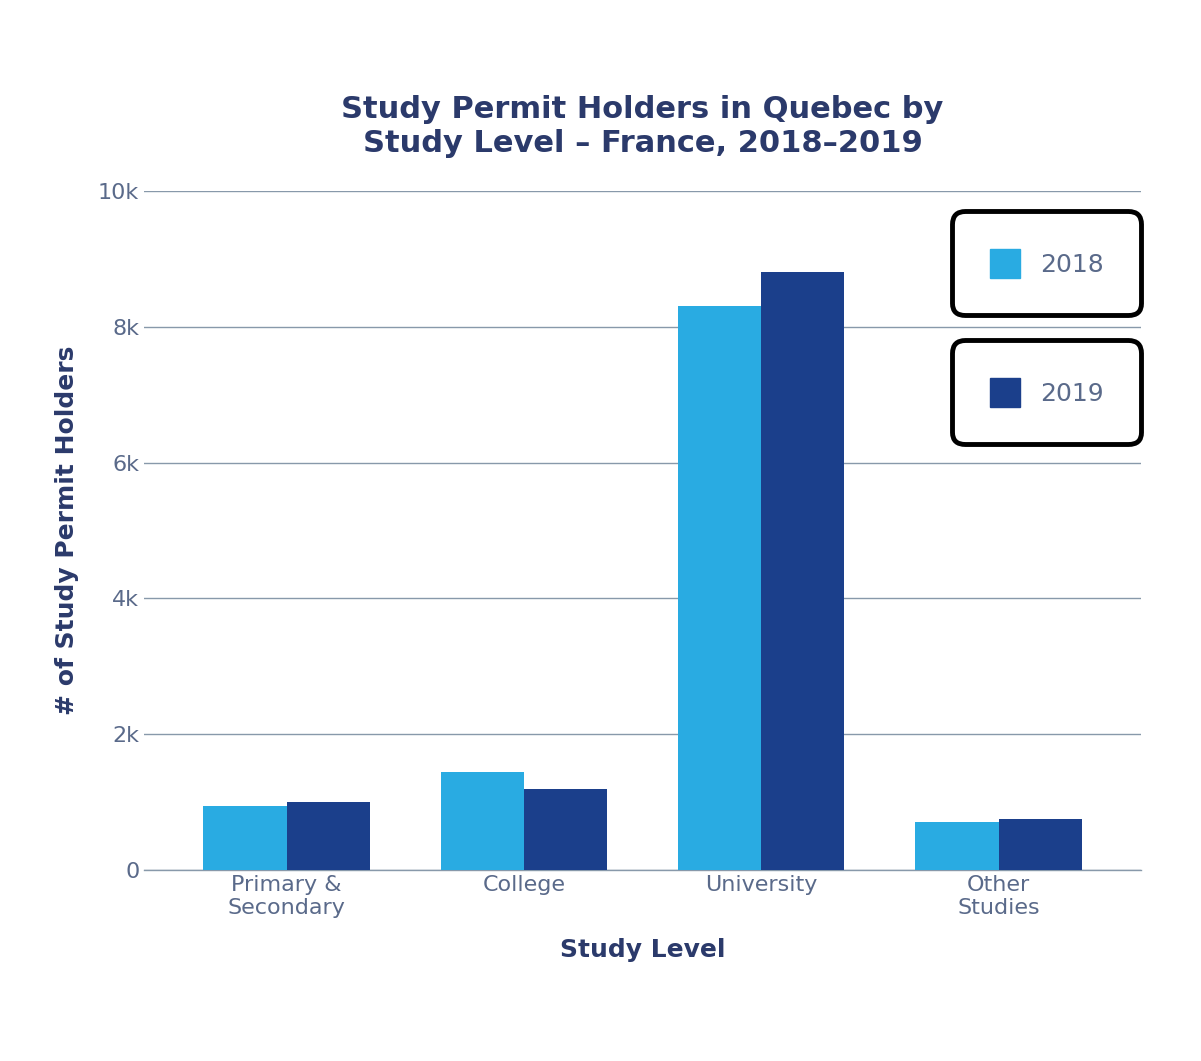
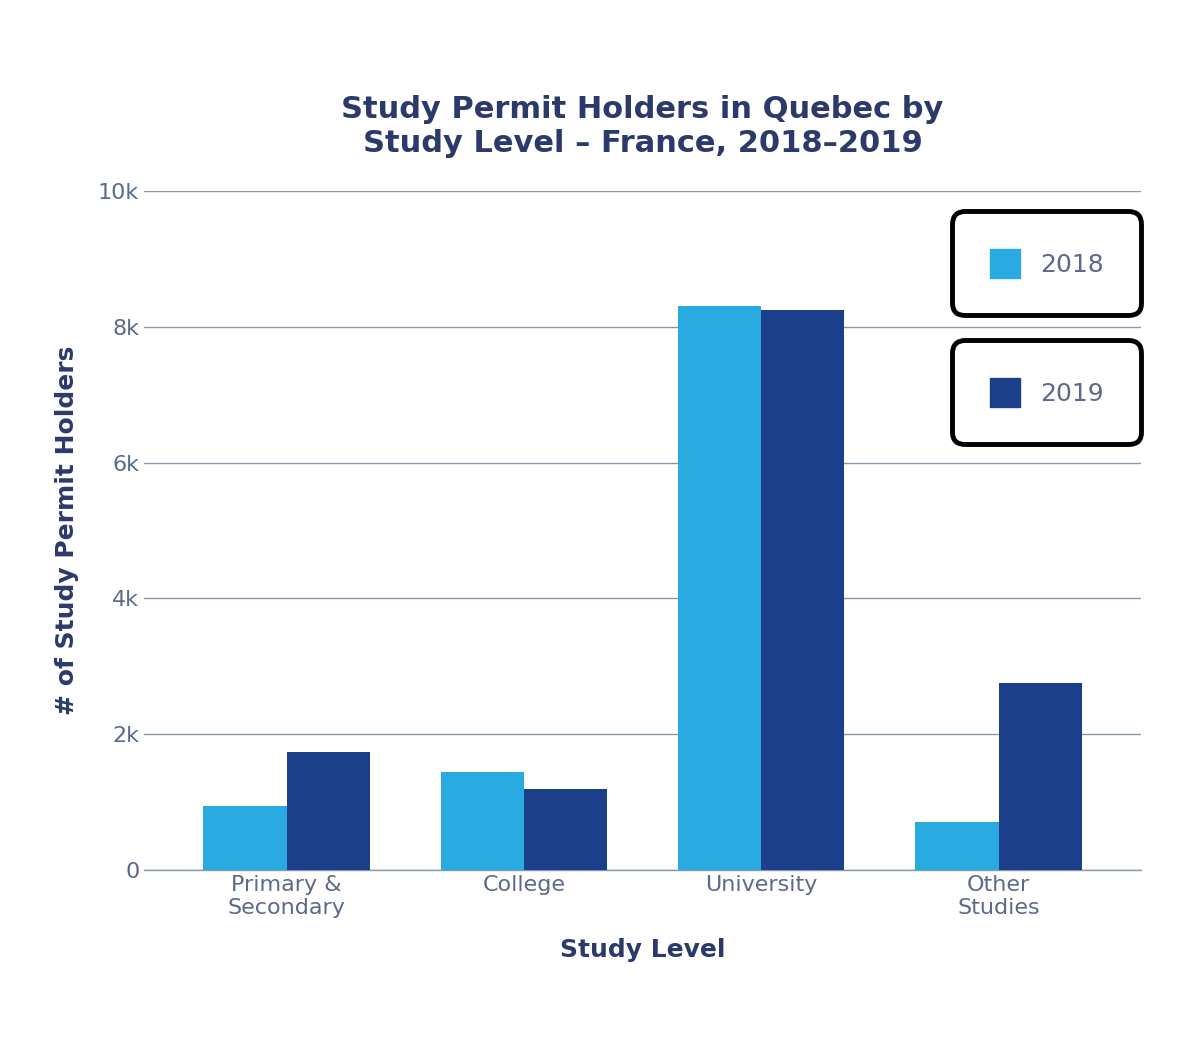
2019/Primary & Secondary: 1.00k -> 1.74k
2019/University: 8.80k -> 8.24k
2019/Other Studies: 0.75k -> 2.76k
